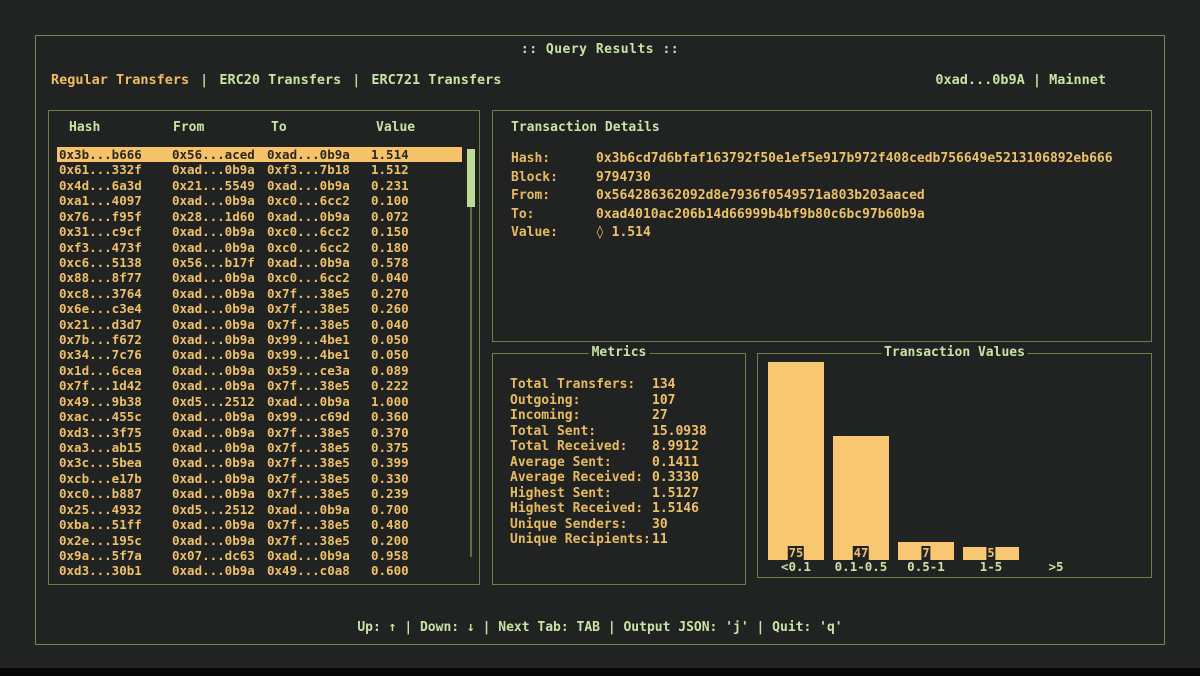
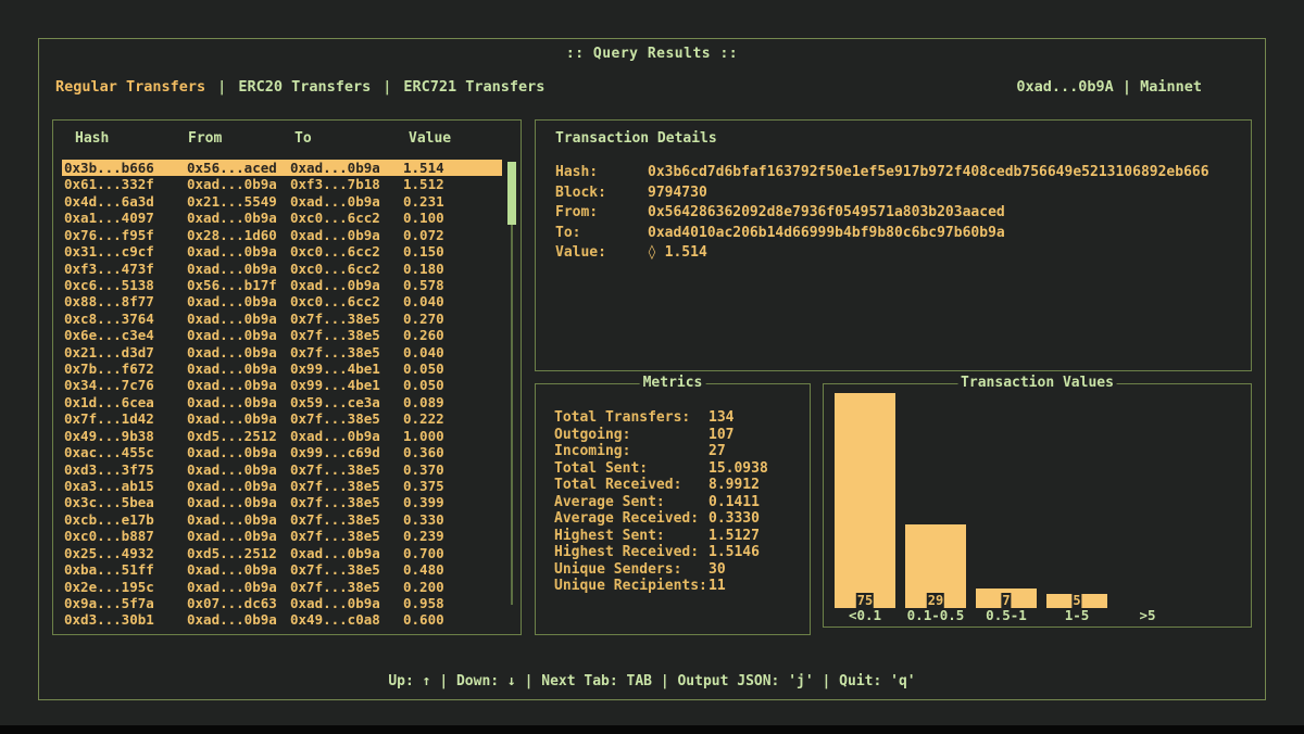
0.1-0.5: 47 -> 29
